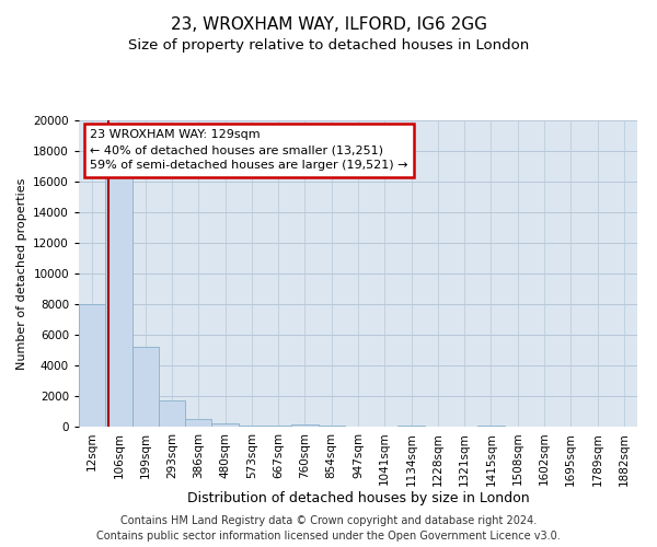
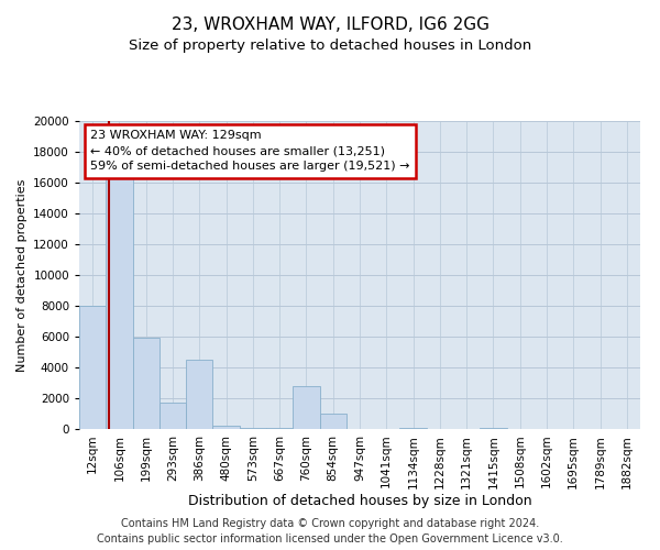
199sqm: 5200 -> 5900
386sqm: 500 -> 4500
760sqm: 200 -> 2800
854sqm: 0 -> 1000
